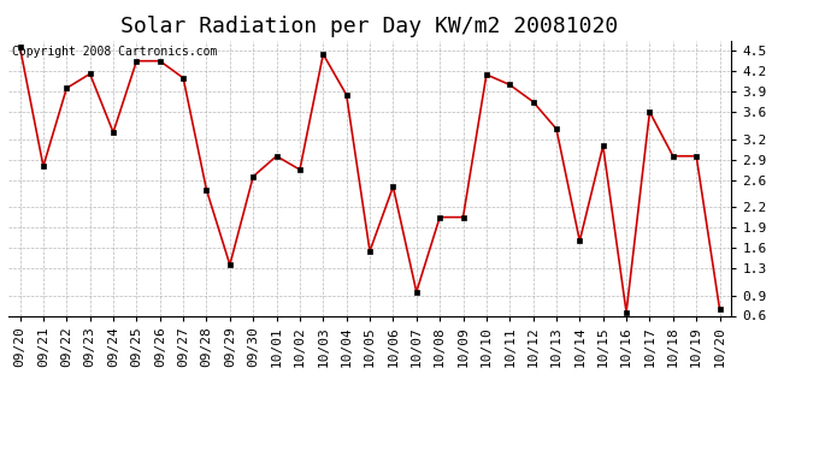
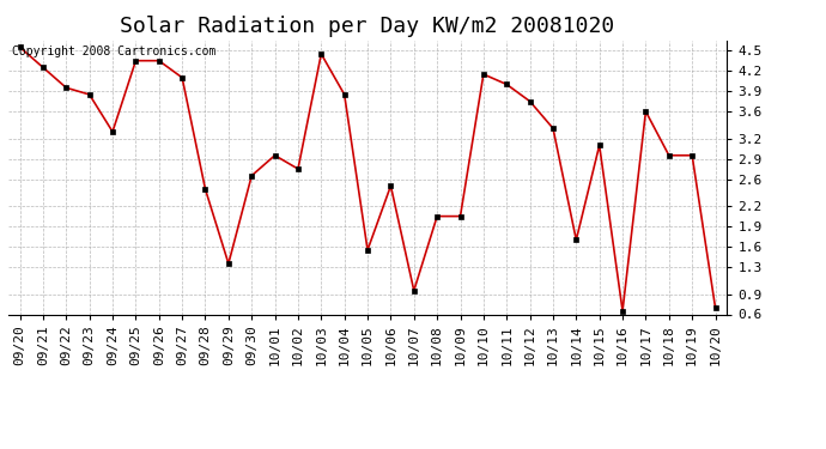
09/21: 2.80 -> 4.25
09/23: 4.16 -> 3.85
